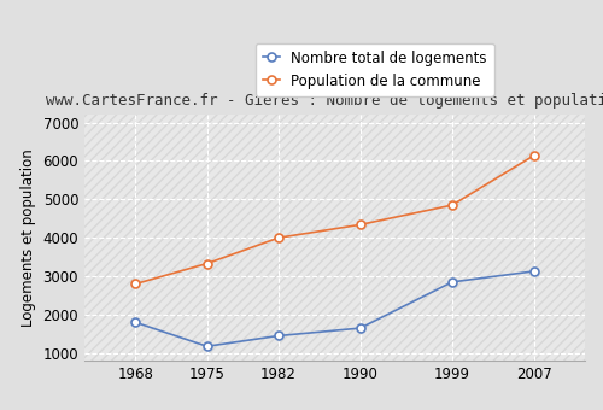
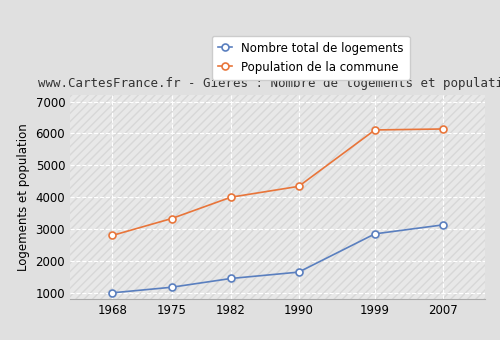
Nombre total de logements/1968: 1800 -> 1000
Population de la commune/1999: 4850 -> 6110
